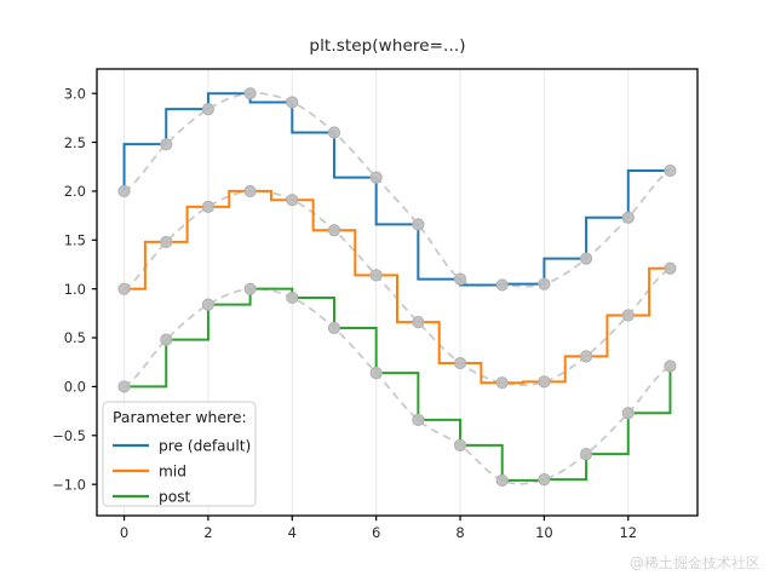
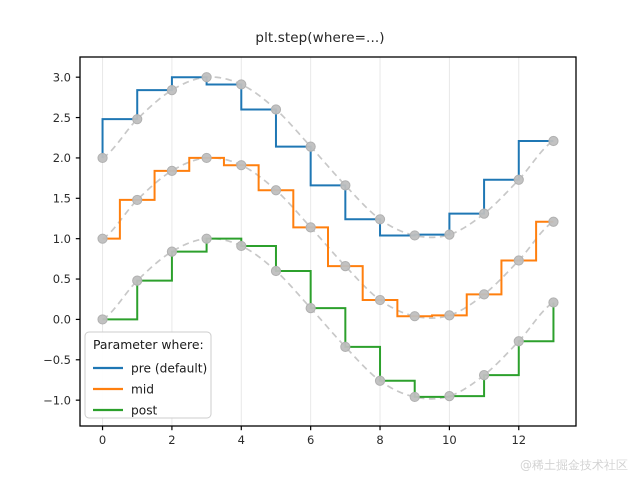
pre (default)/8: 1.1 -> 1.2
post/8: -0.6 -> -0.8
